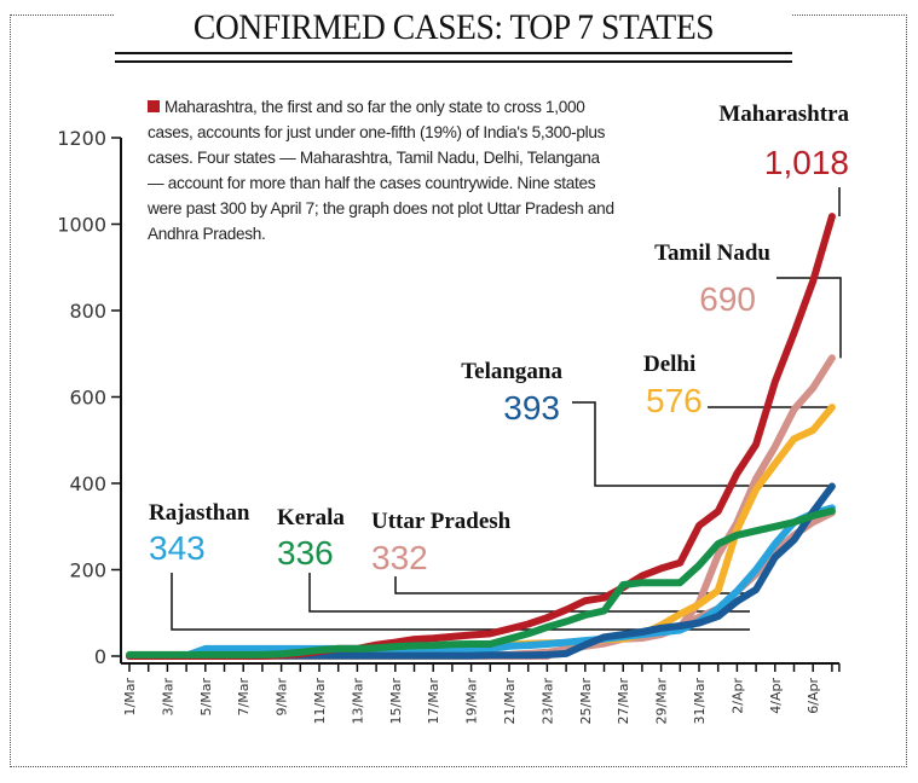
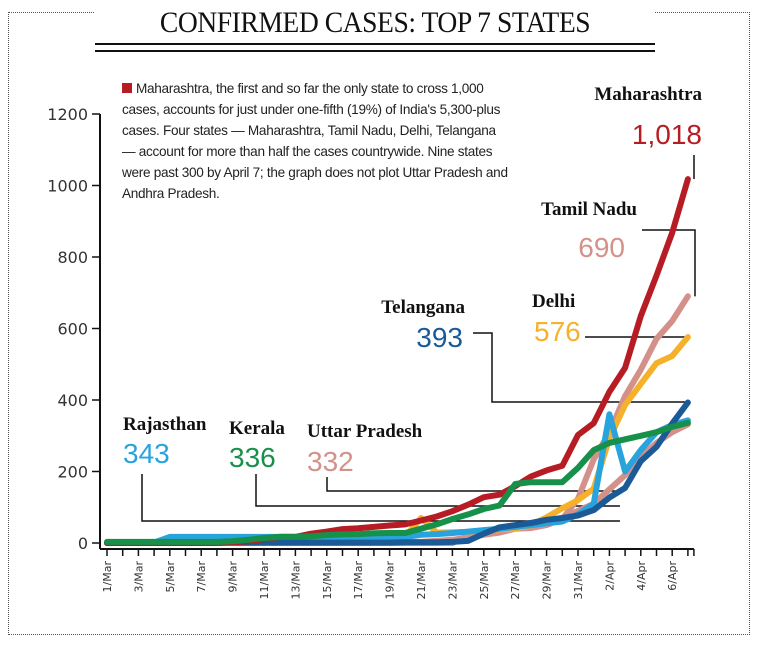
Delhi/21/Mar: 30 -> 70
Rajasthan/2/Apr: 150 -> 360
